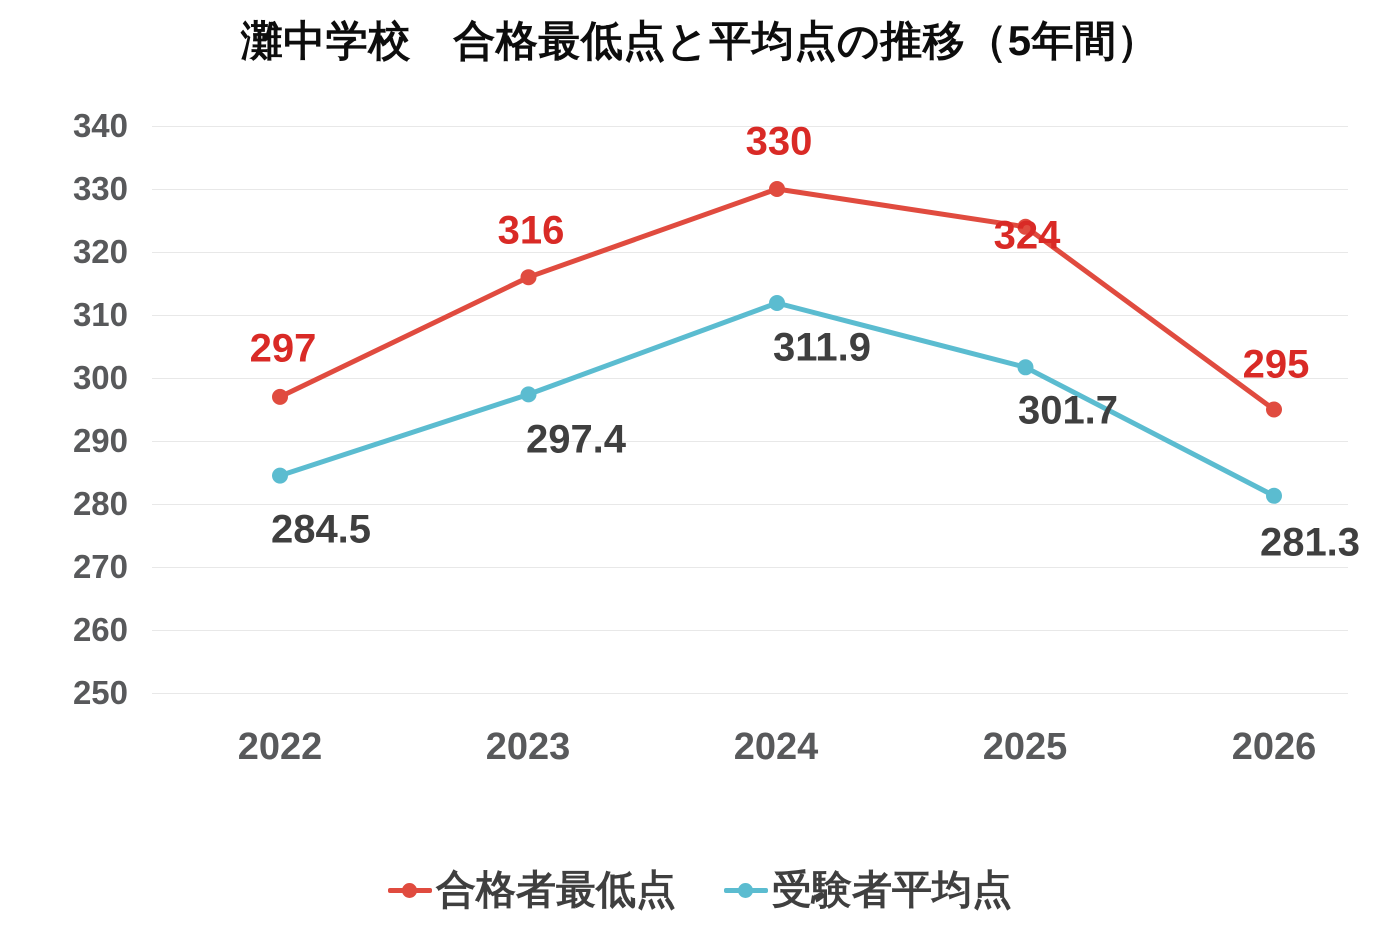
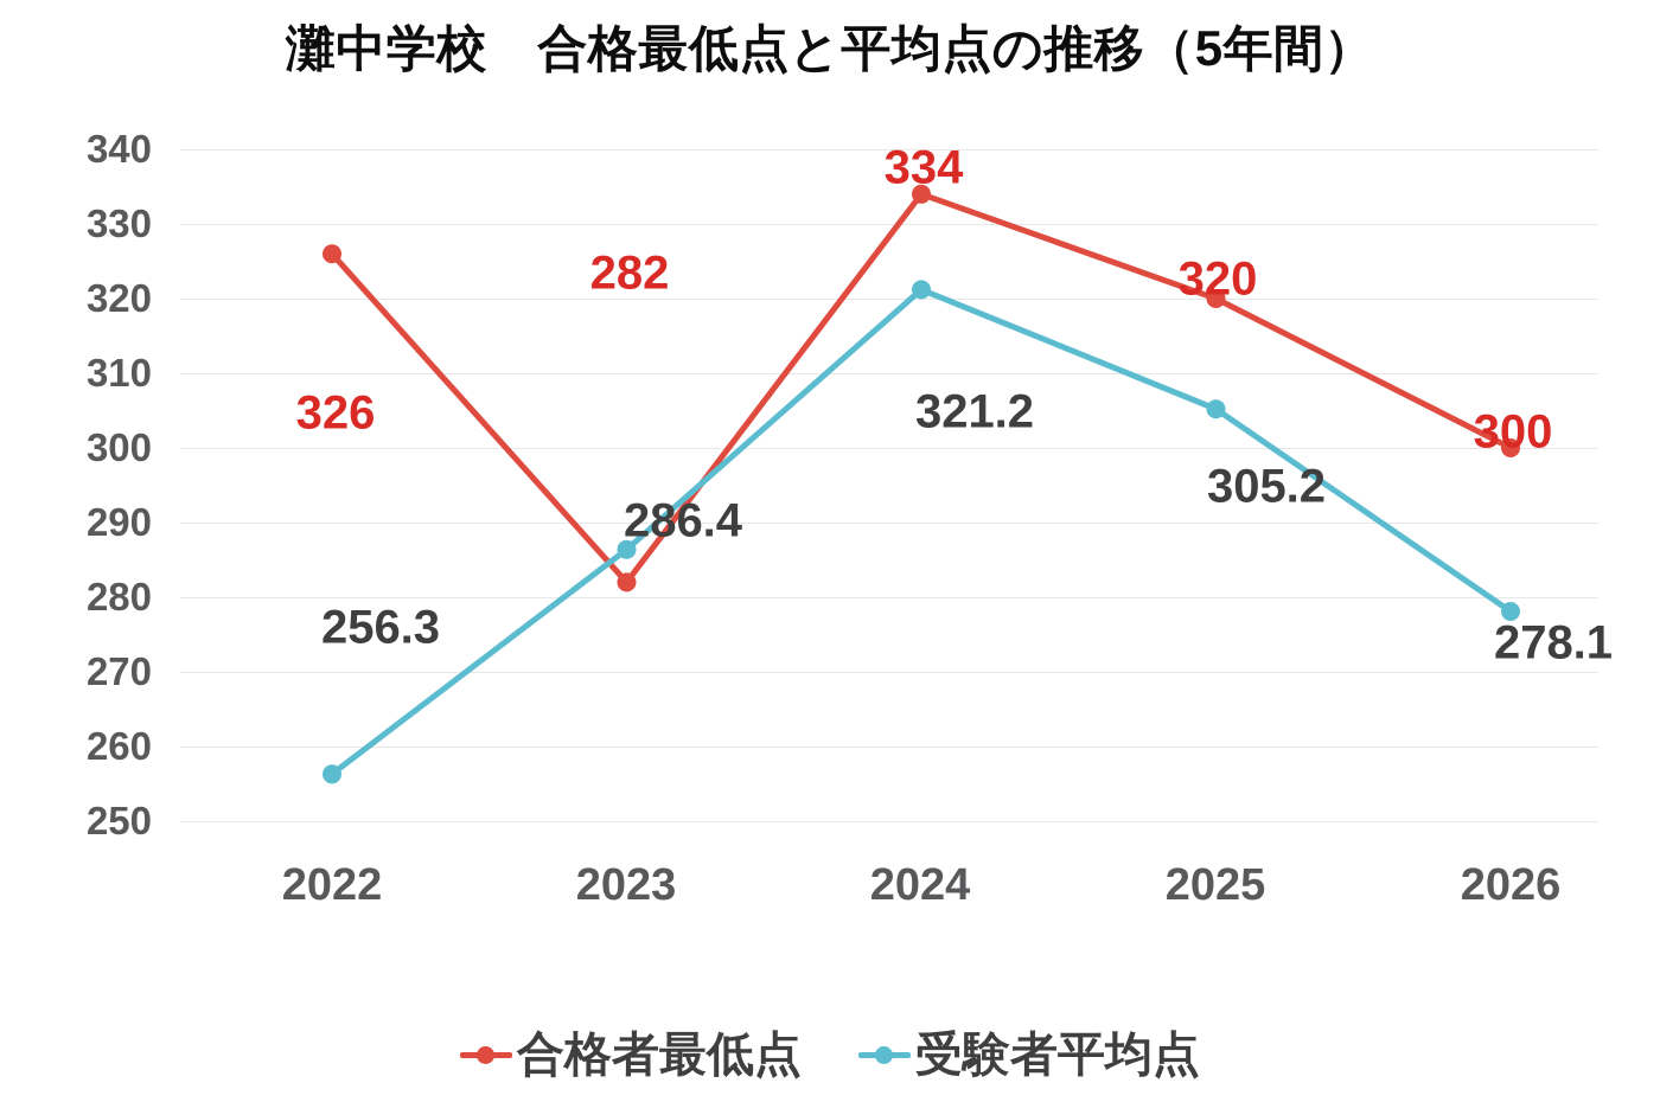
合格者最低点/2022: 297 -> 326
受験者平均点/2022: 284.5 -> 256.3
合格者最低点/2023: 316 -> 282
受験者平均点/2023: 297.4 -> 286.4
合格者最低点/2024: 330 -> 334
受験者平均点/2024: 311.9 -> 321.2
合格者最低点/2025: 324 -> 320
受験者平均点/2025: 301.7 -> 305.2
合格者最低点/2026: 295 -> 300
受験者平均点/2026: 281.3 -> 278.1
